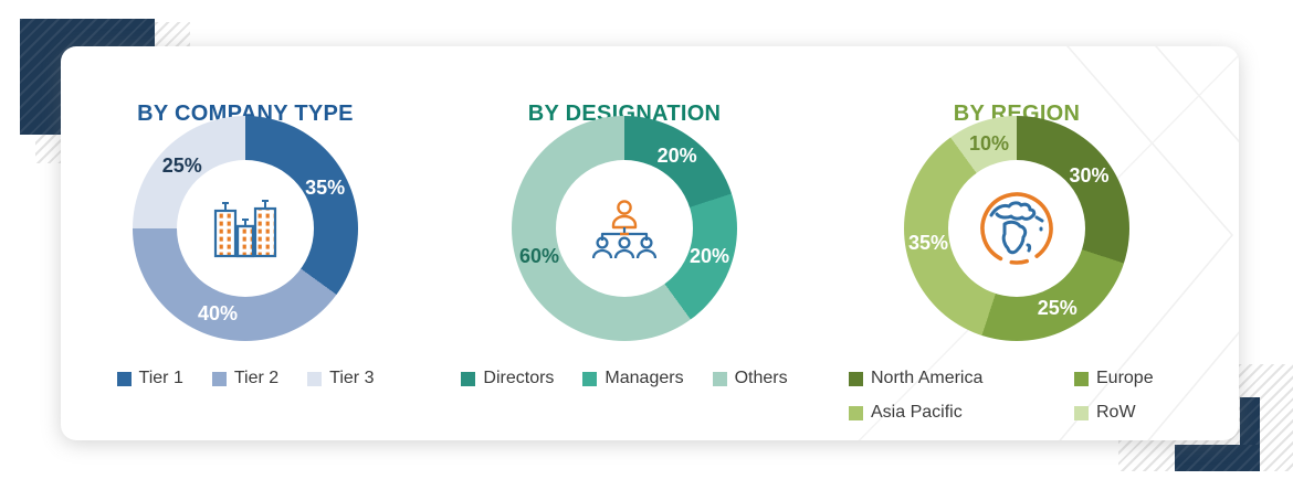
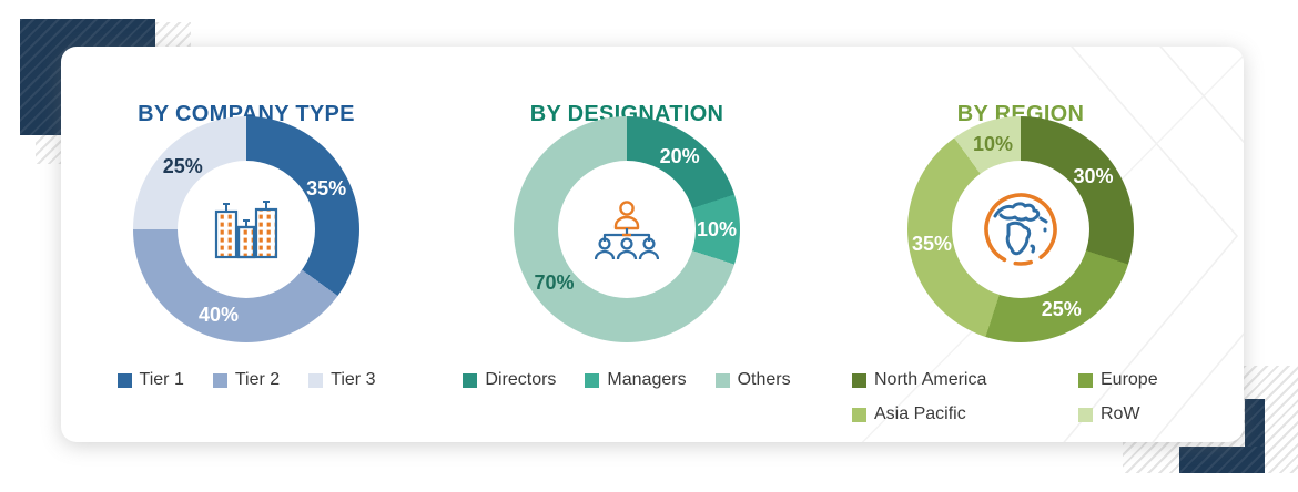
BY DESIGNATION/Managers: 20% -> 10%
BY DESIGNATION/Others: 60% -> 70%
